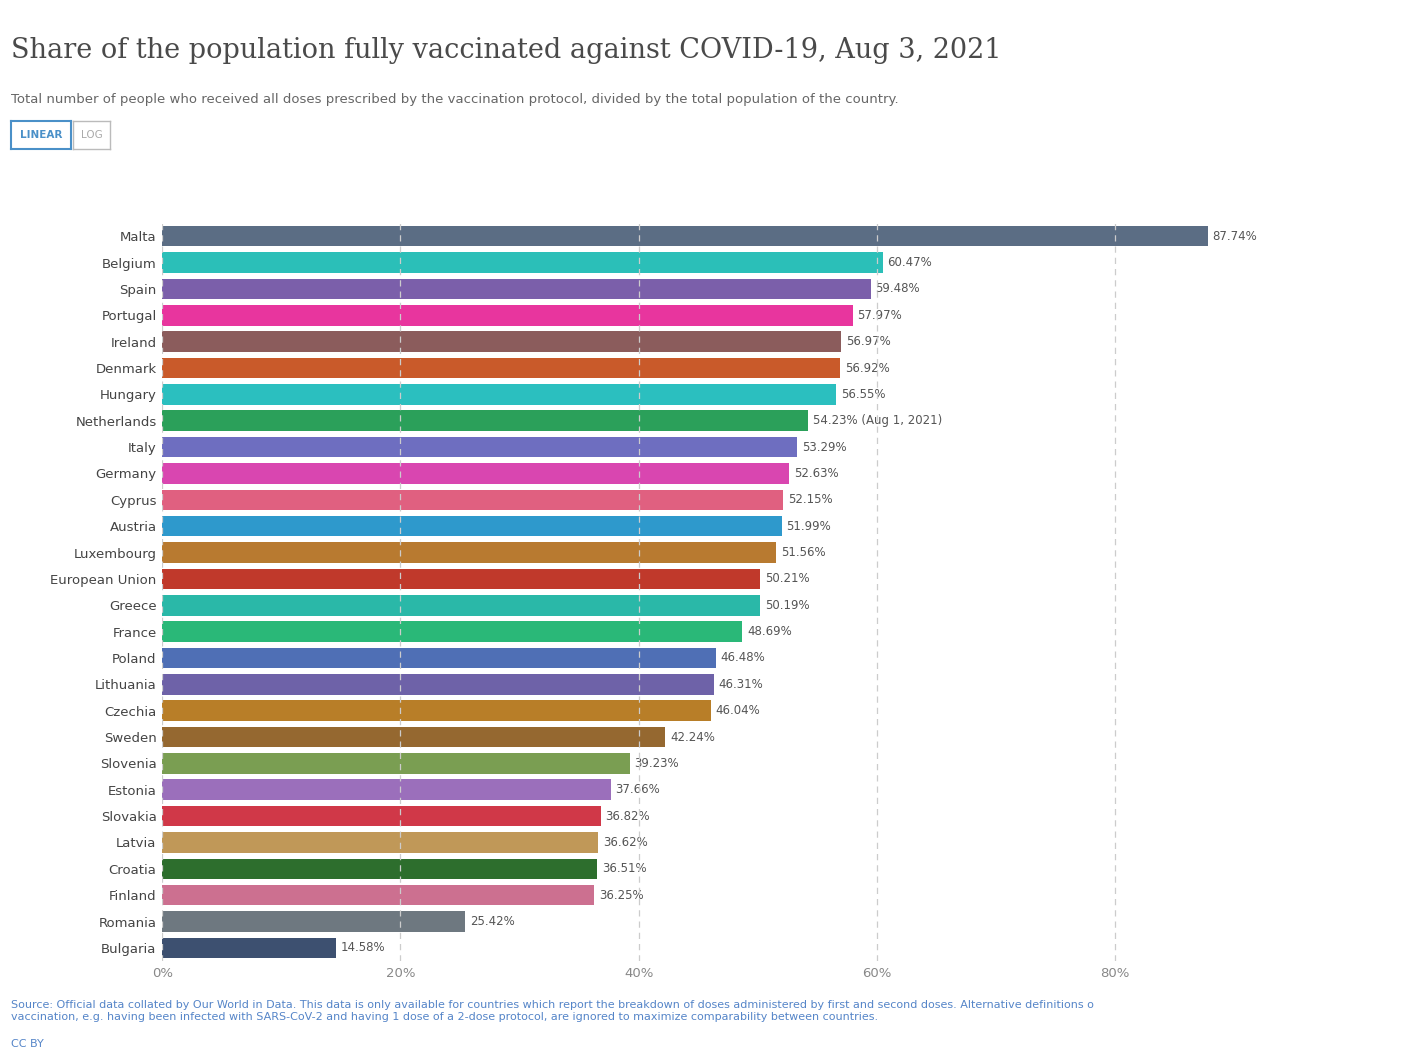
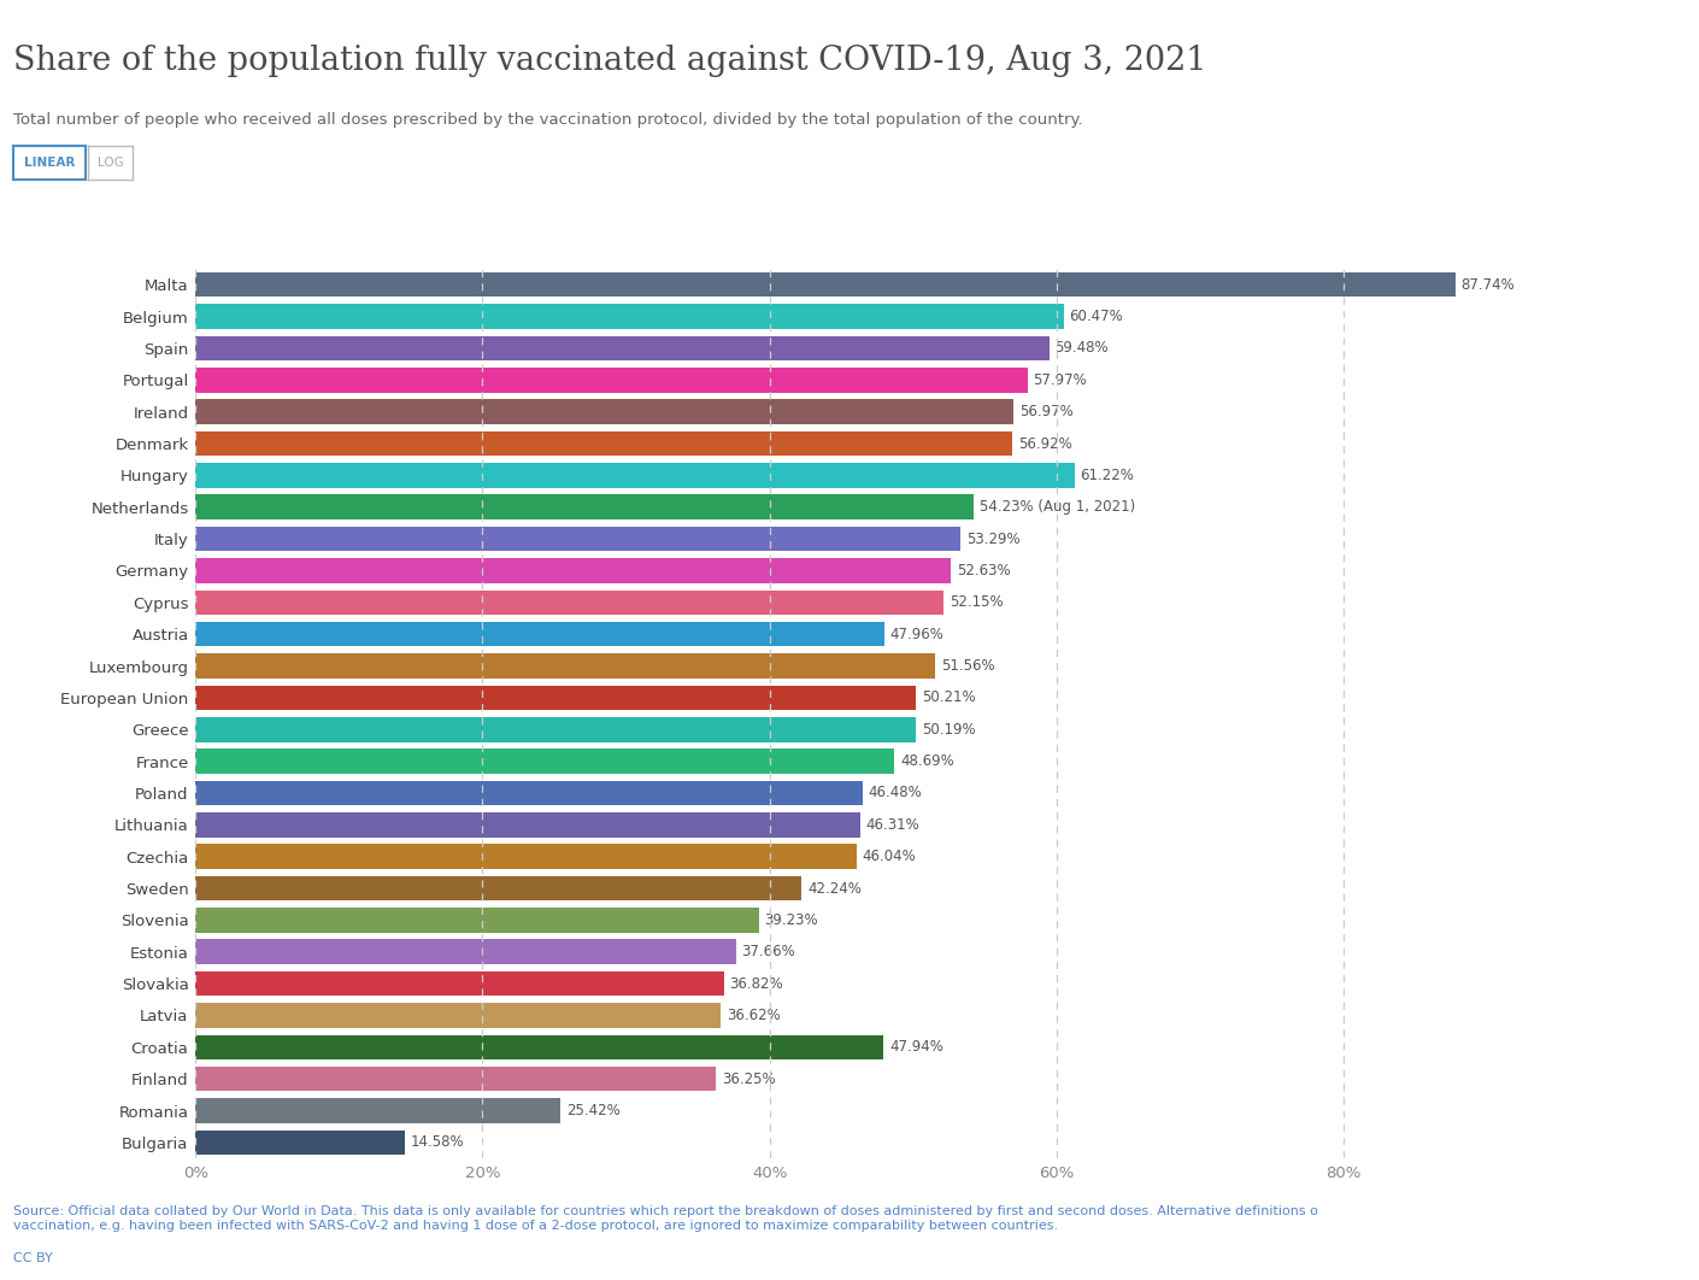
Hungary: 56.55% -> 61.22%
Austria: 51.99% -> 47.96%
Croatia: 36.51% -> 47.94%
